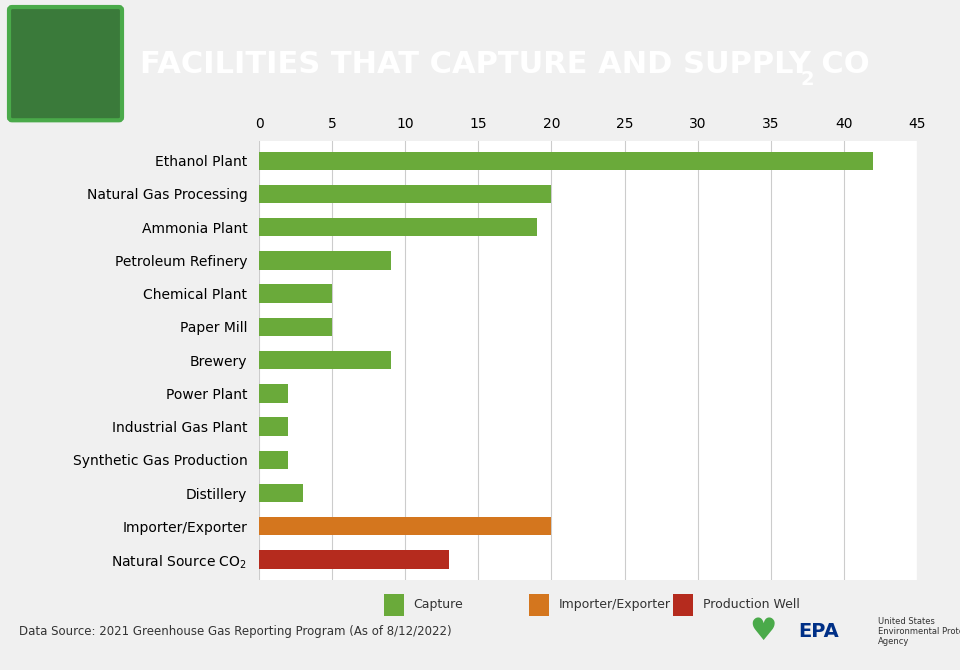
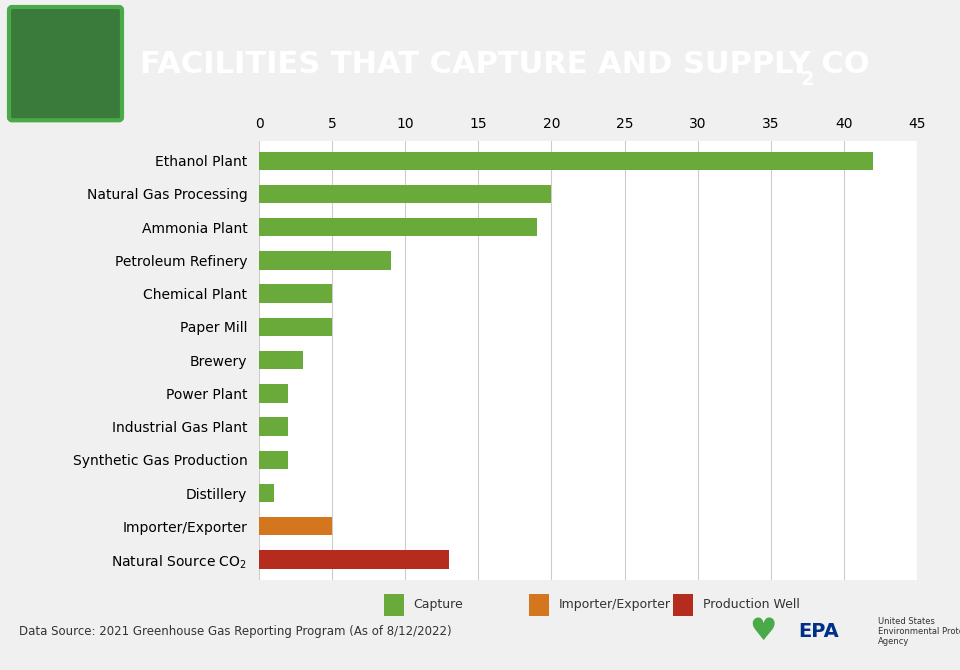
Brewery: 9 -> 3
Distillery: 3 -> 1
Importer/Exporter: 20 -> 5
